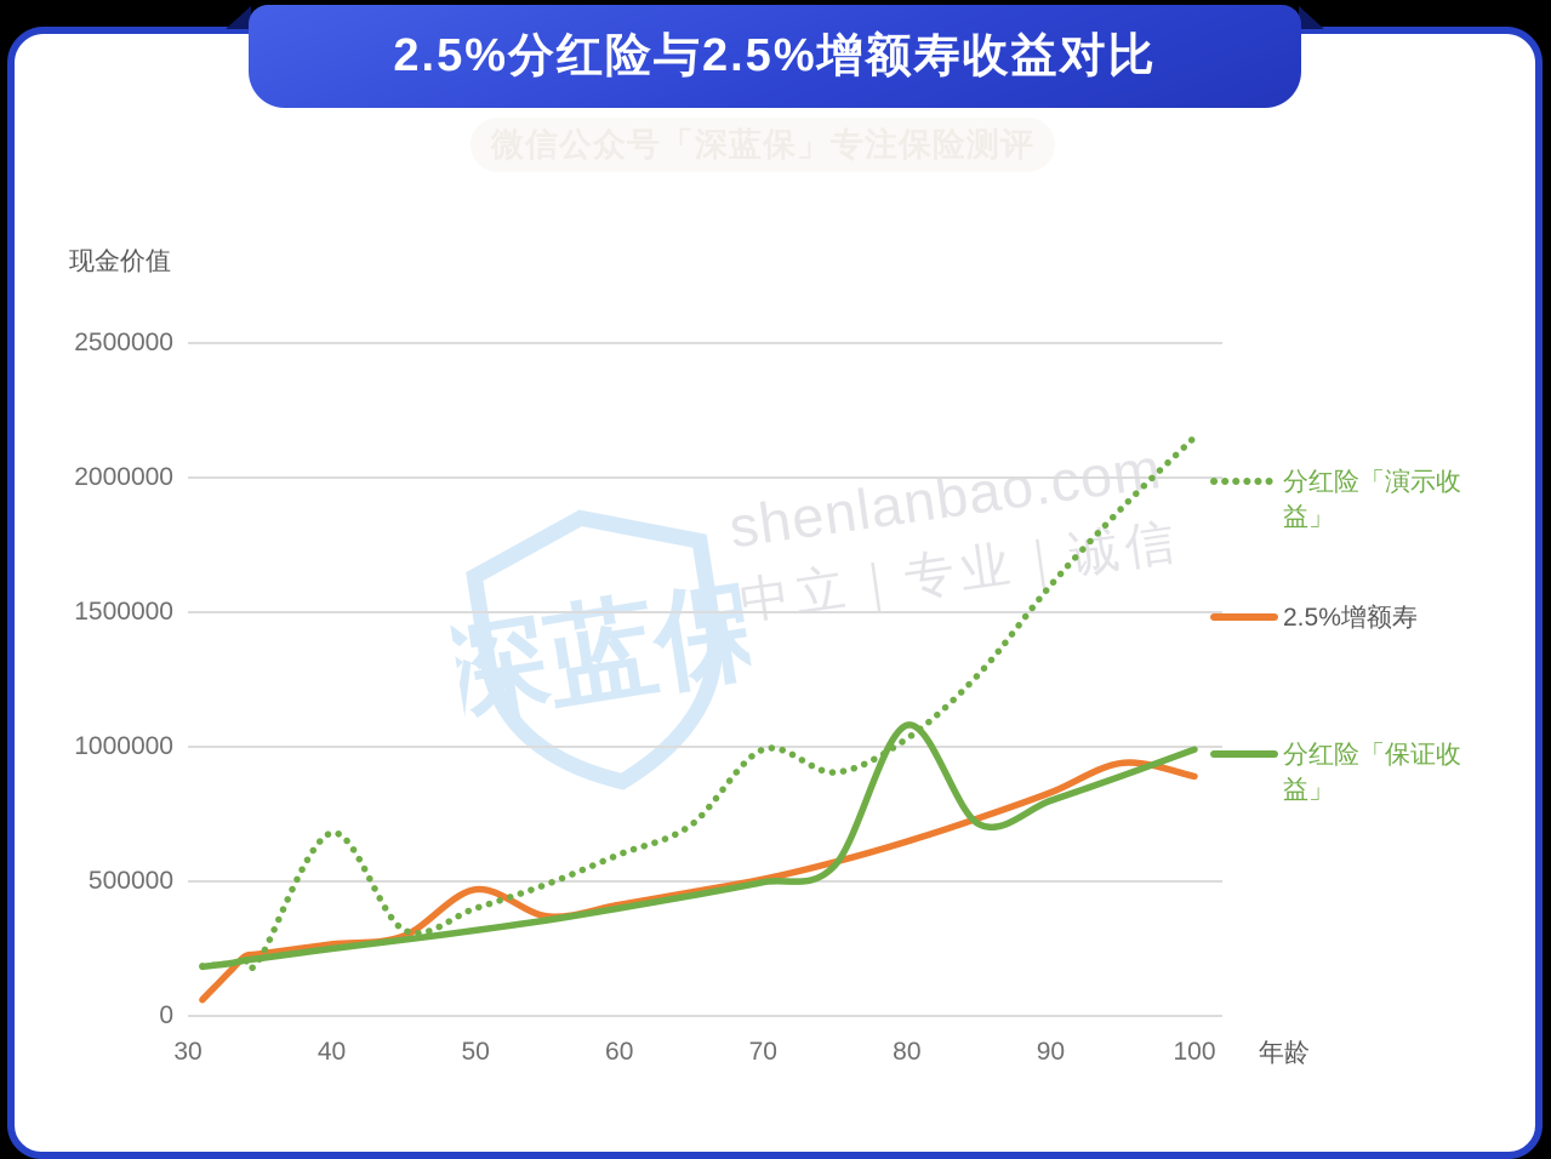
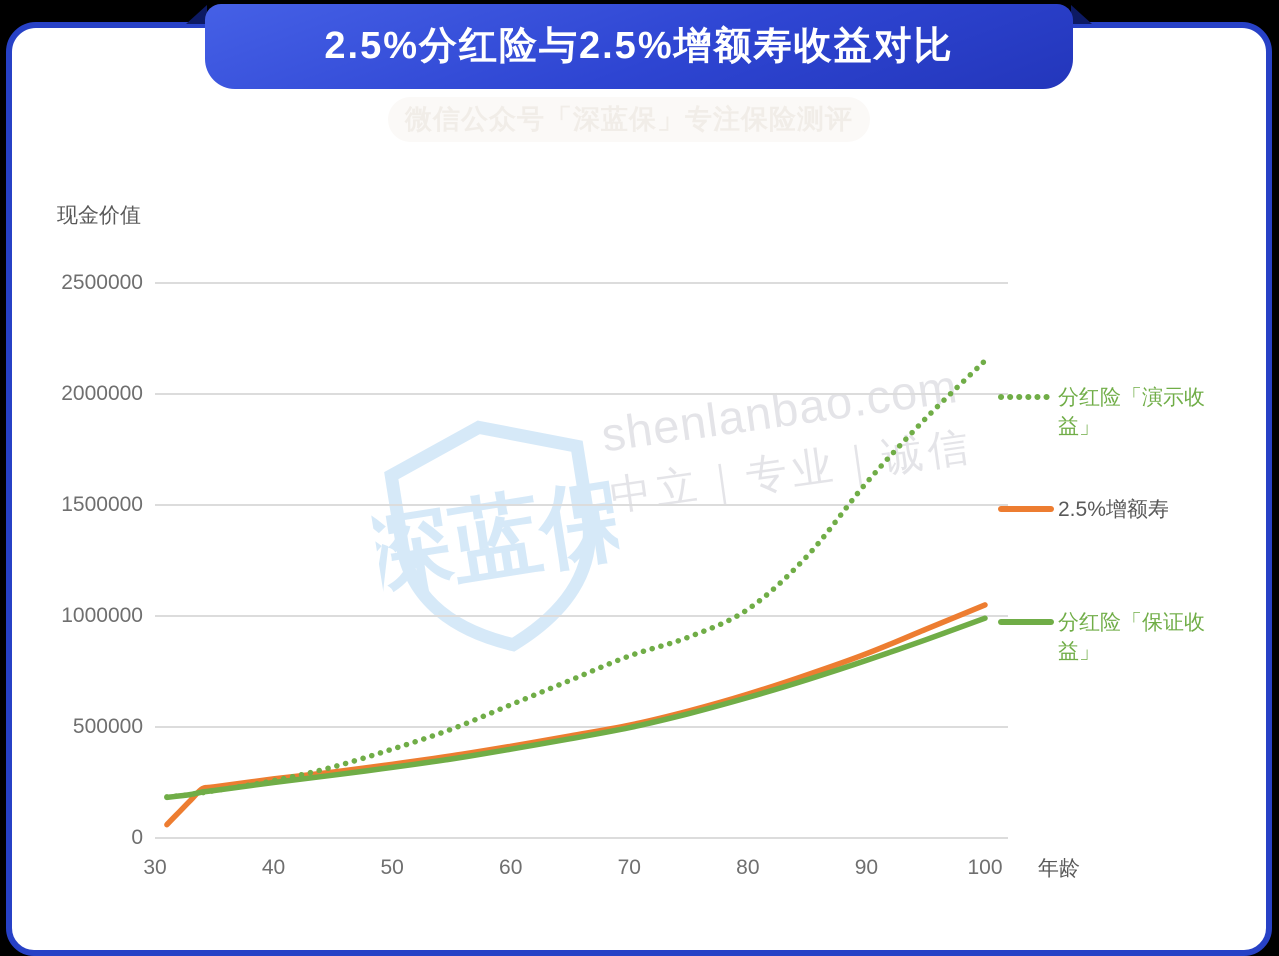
分红险「演示收益」/40: 680000 -> 260000
2.5%增额寿/50: 470000 -> 330000
分红险「演示收益」/70: 990000 -> 820000
分红险「保证收益」/80: 1080000 -> 630000
2.5%增额寿/100: 890000 -> 1050000
